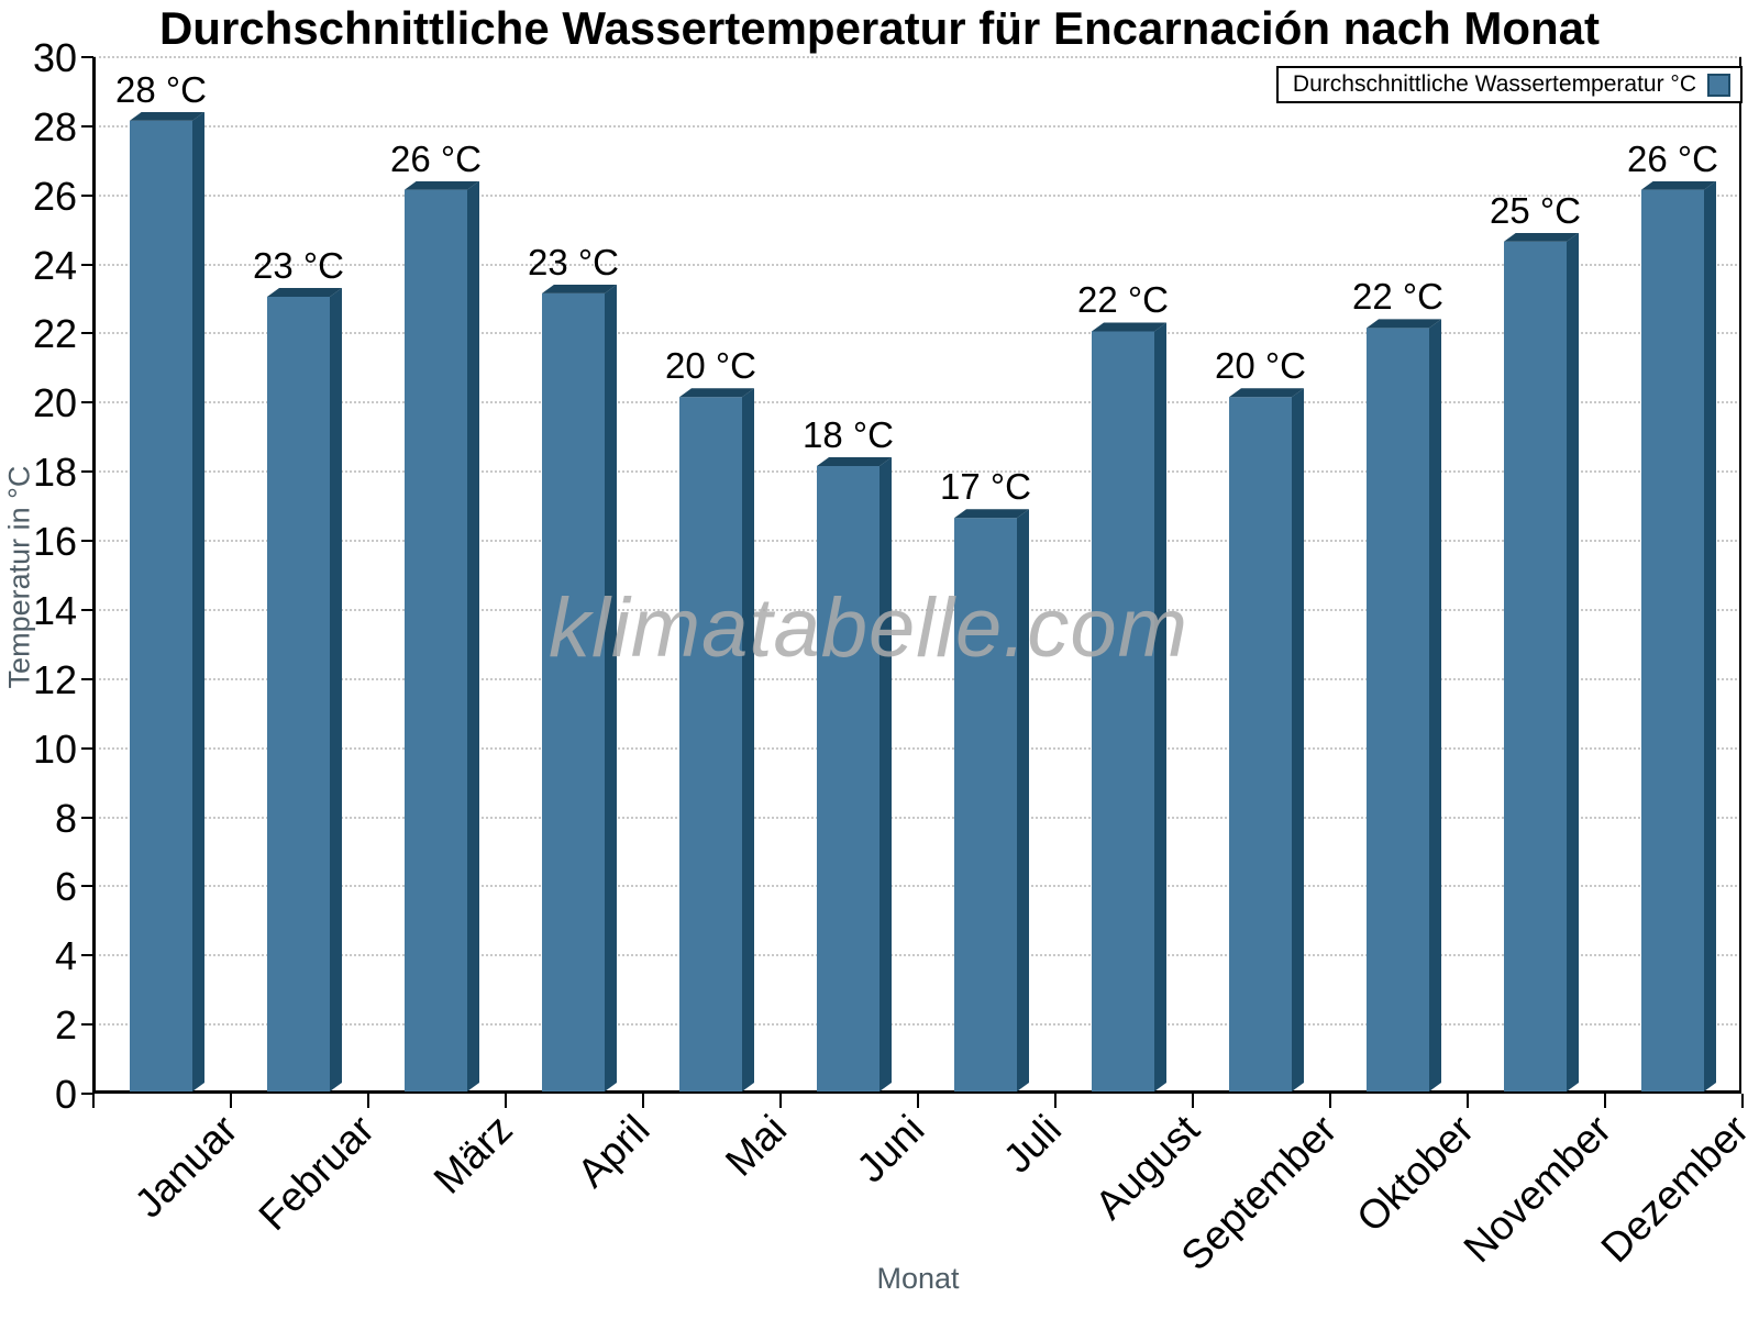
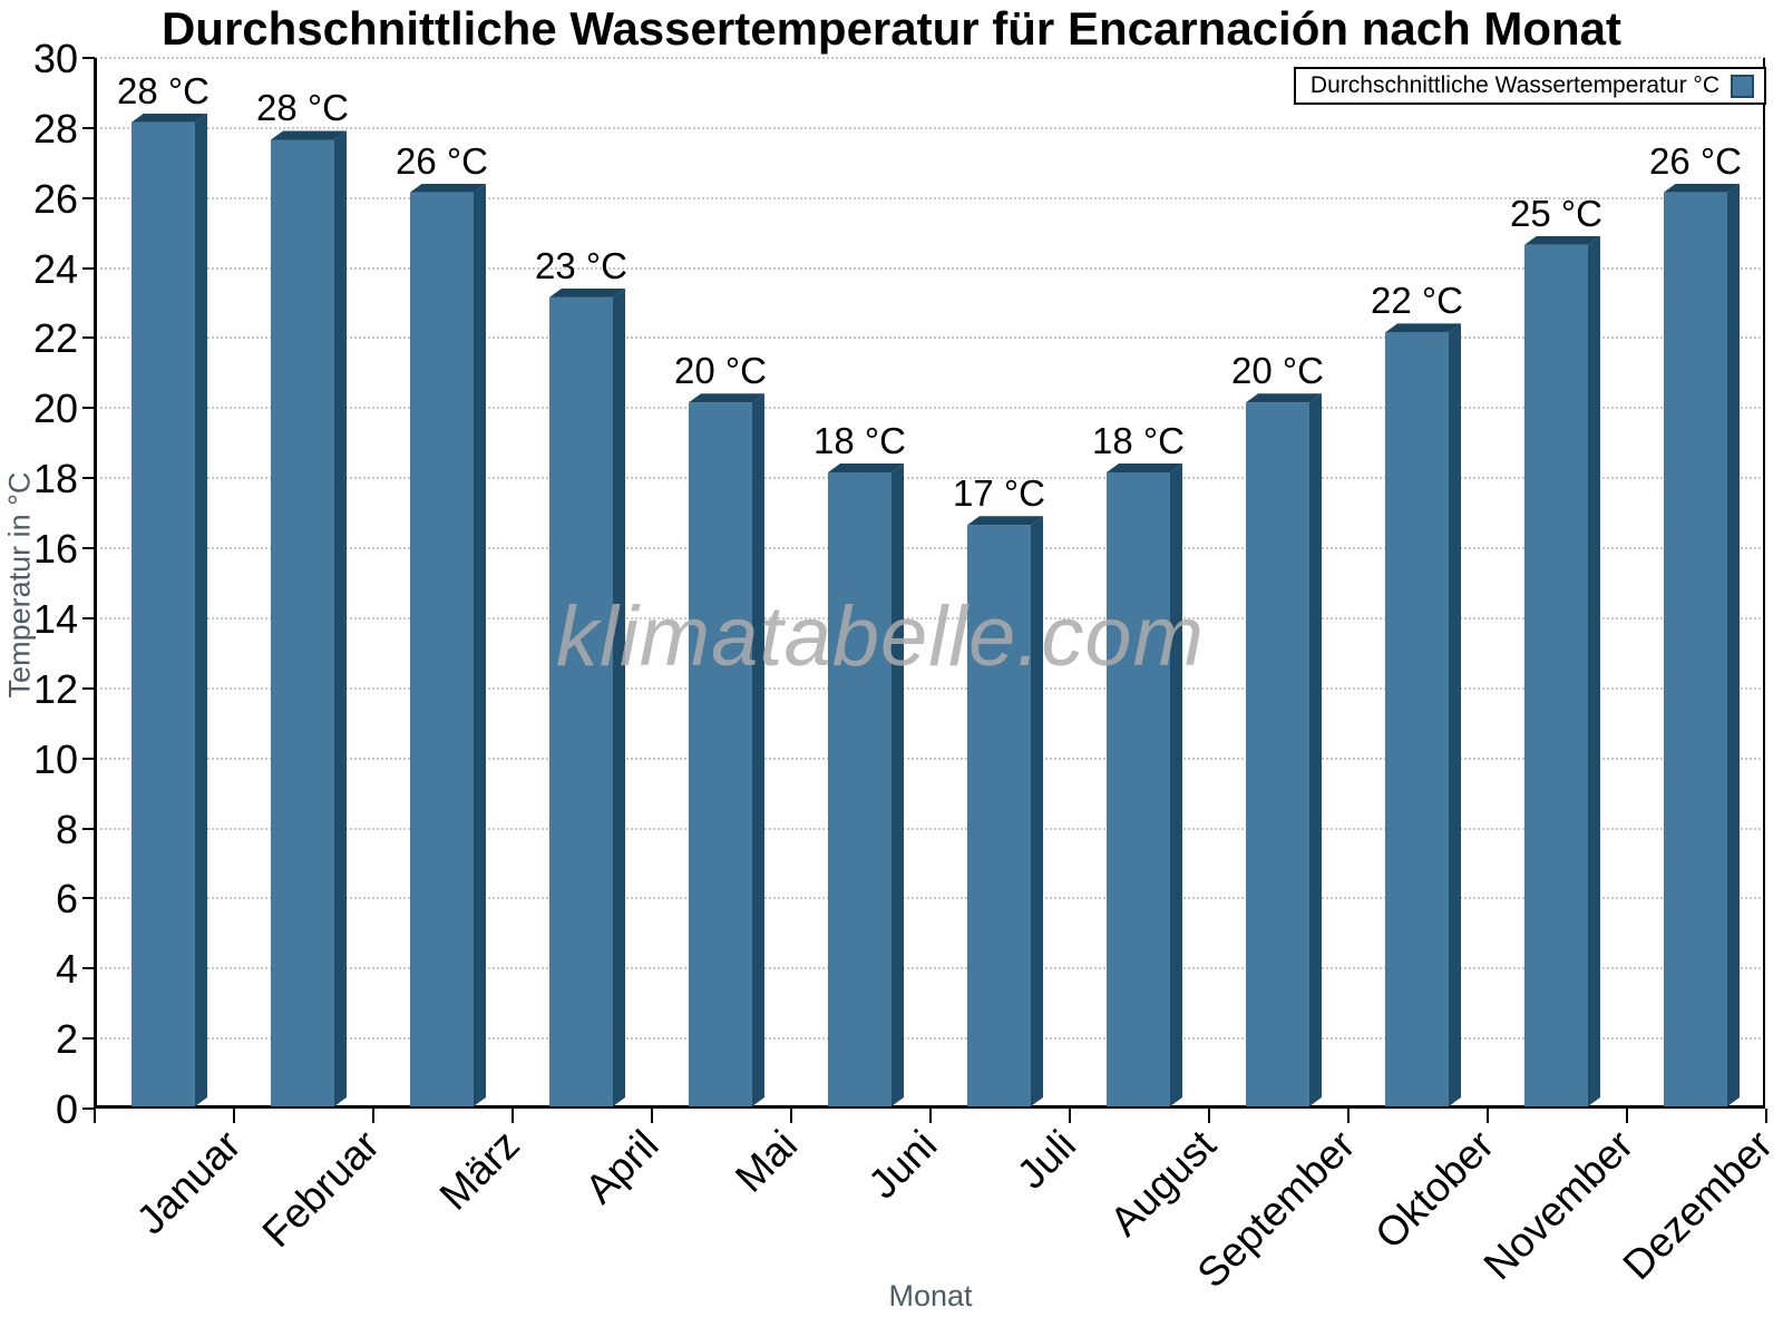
Februar: 23 -> 28
August: 22 -> 18
